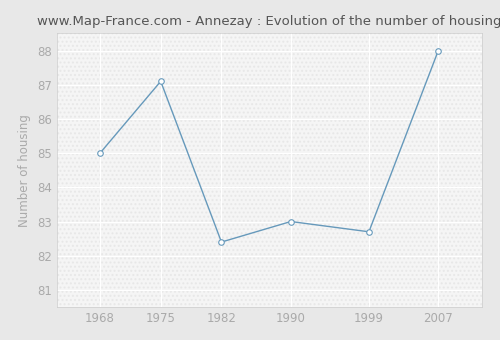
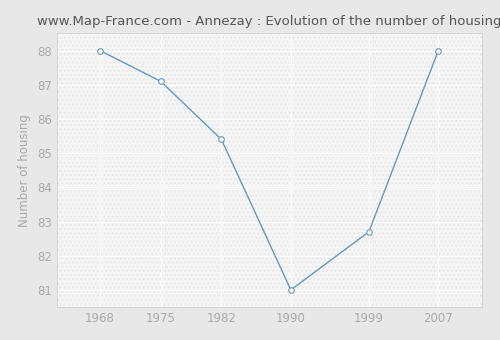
1968: 85.0 -> 88.0
1982: 82.4 -> 85.4
1990: 83.0 -> 81.0
